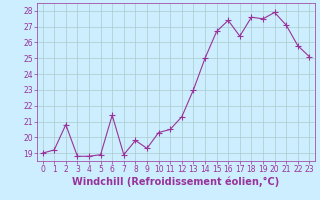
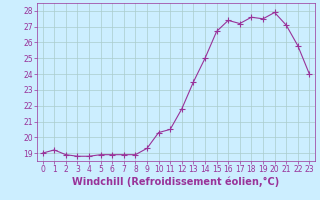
2: 20.8 -> 18.9
6: 21.4 -> 18.9
8: 19.8 -> 18.9
12: 21.3 -> 21.8
13: 23.0 -> 23.5
17: 26.4 -> 27.2
23: 25.1 -> 24.0
